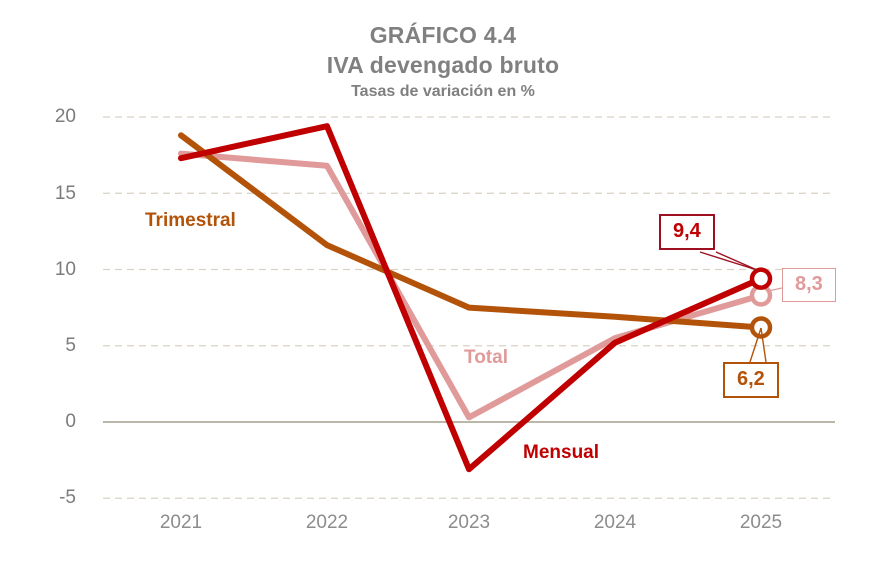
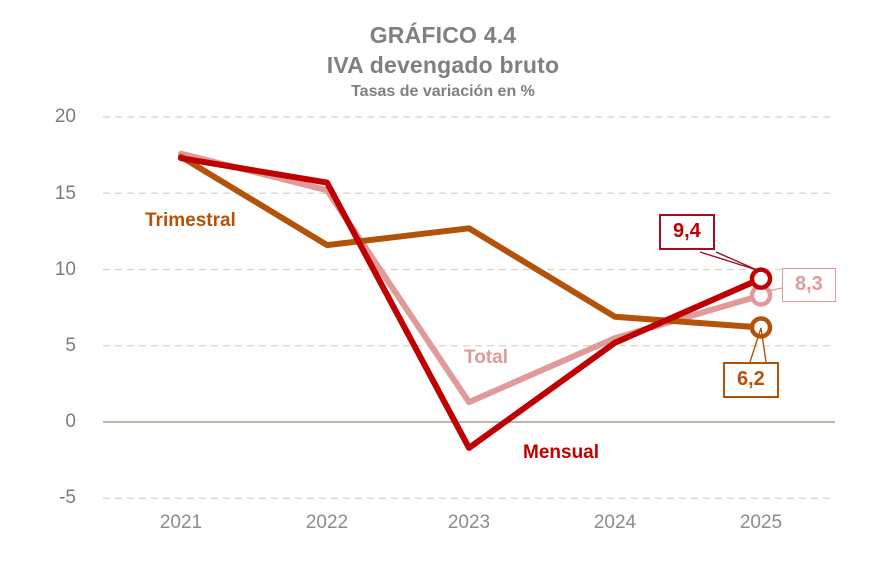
Trimestral/2021: 18.8 -> 17.4
Mensual/2022: 19.4 -> 15.7
Total/2022: 16.8 -> 15.2
Mensual/2023: -3.1 -> -1.7
Total/2023: 0.3 -> 1.3
Trimestral/2023: 7.5 -> 12.7
